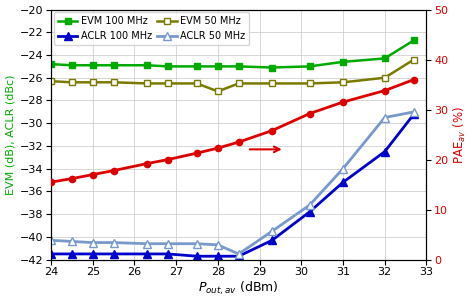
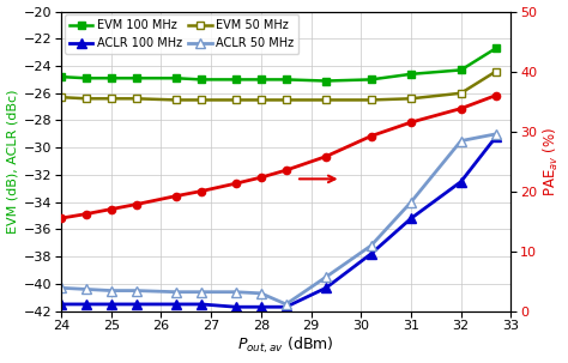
EVM 50 MHz/28: -27.2 -> -26.5
